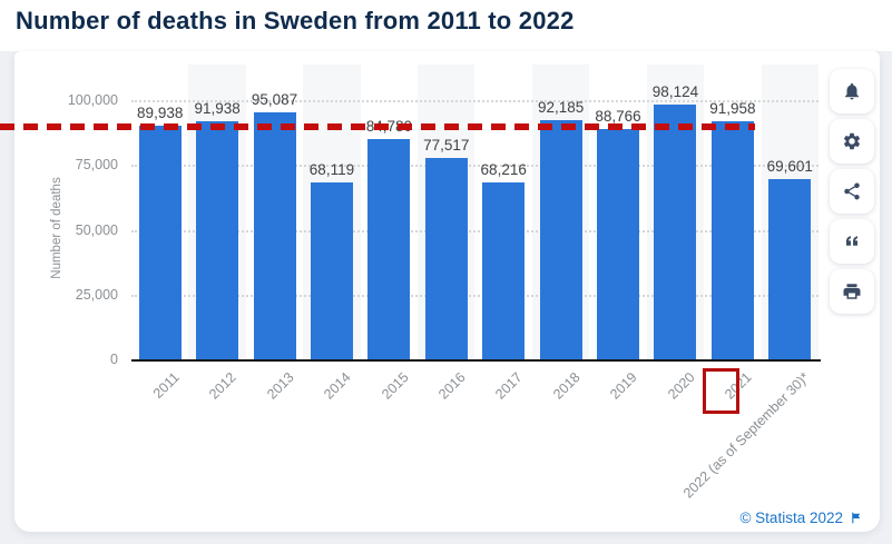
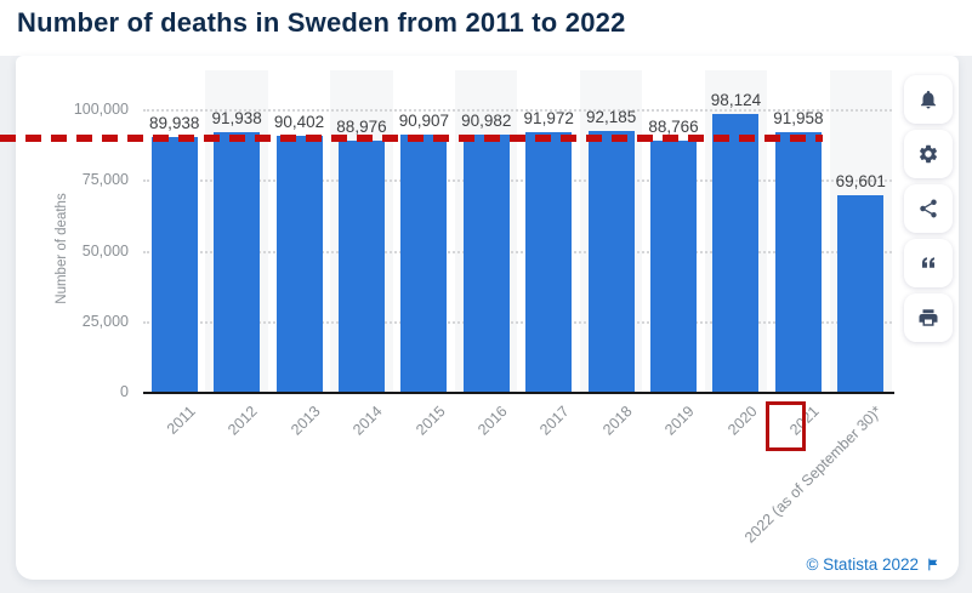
2013: 95,087 -> 90,402
2014: 68,119 -> 88,976
2015: 84,780 -> 90,907
2016: 77,517 -> 90,982
2017: 68,216 -> 91,972
